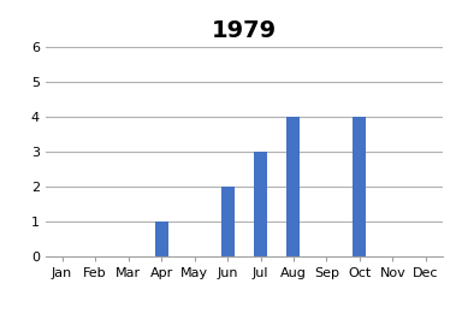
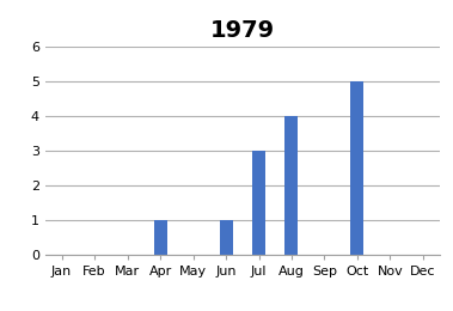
Jun: 2 -> 1
Oct: 4 -> 5
